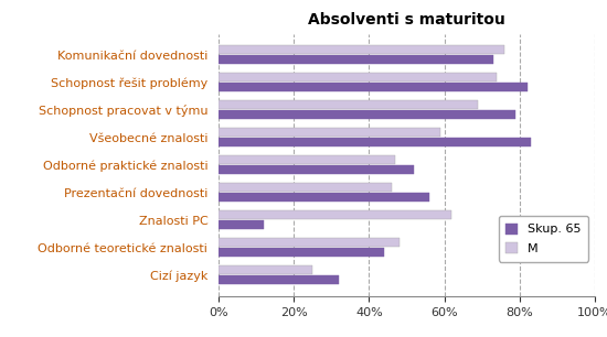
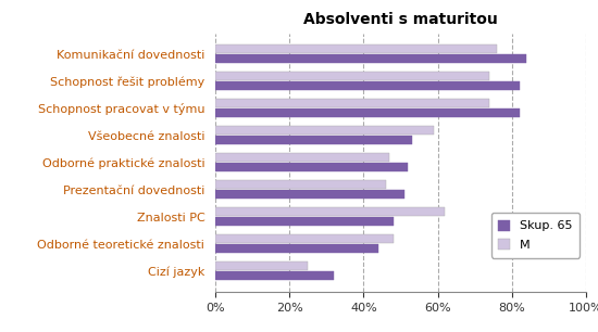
Skup. 65/Komunikační dovednosti: 73% -> 84%
M/Schopnost pracovat v týmu: 69% -> 74%
Skup. 65/Schopnost pracovat v týmu: 79% -> 82%
Skup. 65/Všeobecné znalosti: 83% -> 53%
Skup. 65/Prezentační dovednosti: 56% -> 51%
Skup. 65/Znalosti PC: 12% -> 48%
